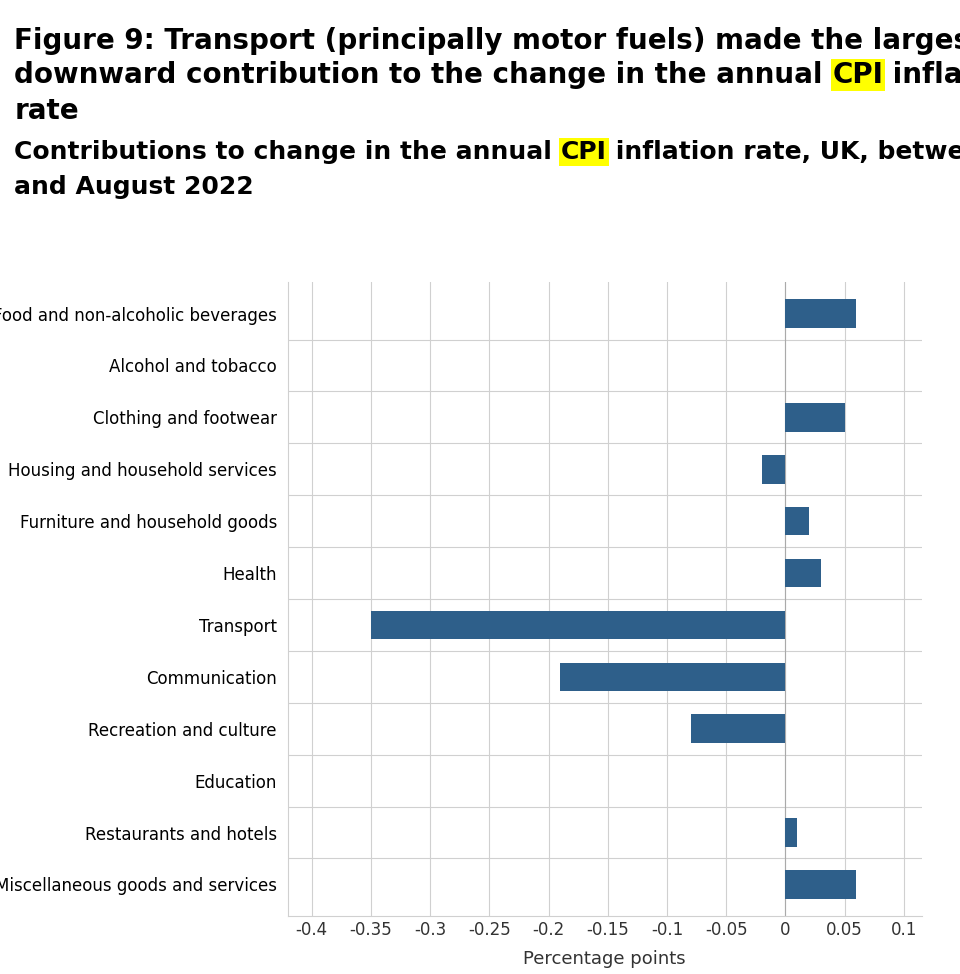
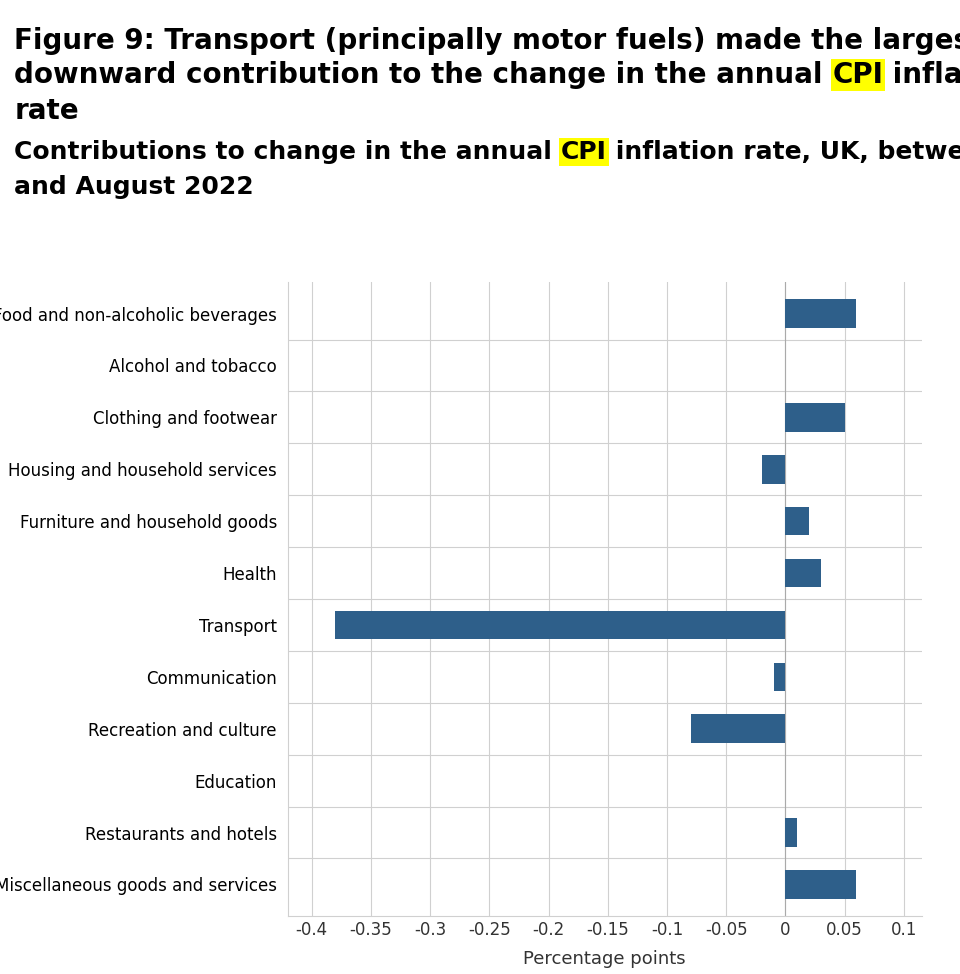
Transport: -0.35 -> -0.38
Communication: -0.19 -> -0.01
